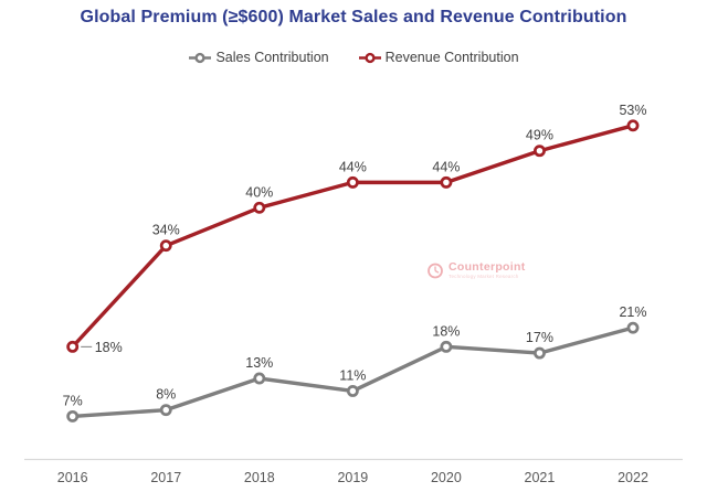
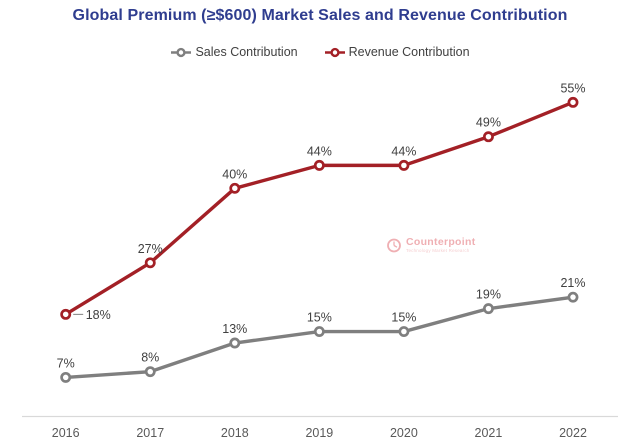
Revenue Contribution/2017: 34% -> 27%
Sales Contribution/2019: 11% -> 15%
Sales Contribution/2020: 18% -> 15%
Sales Contribution/2021: 17% -> 19%
Revenue Contribution/2022: 53% -> 55%
